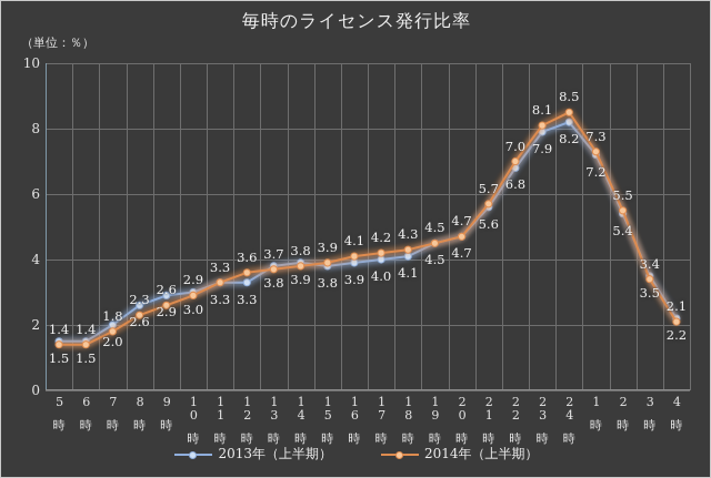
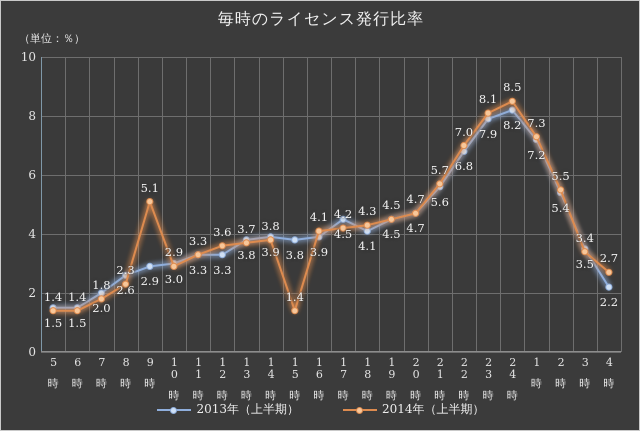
2014年（上半期）/9時: 2.6 -> 5.1
2014年（上半期）/15時: 3.9 -> 1.4
2013年（上半期）/17時: 4.0 -> 4.5
2014年（上半期）/4時: 2.1 -> 2.7
